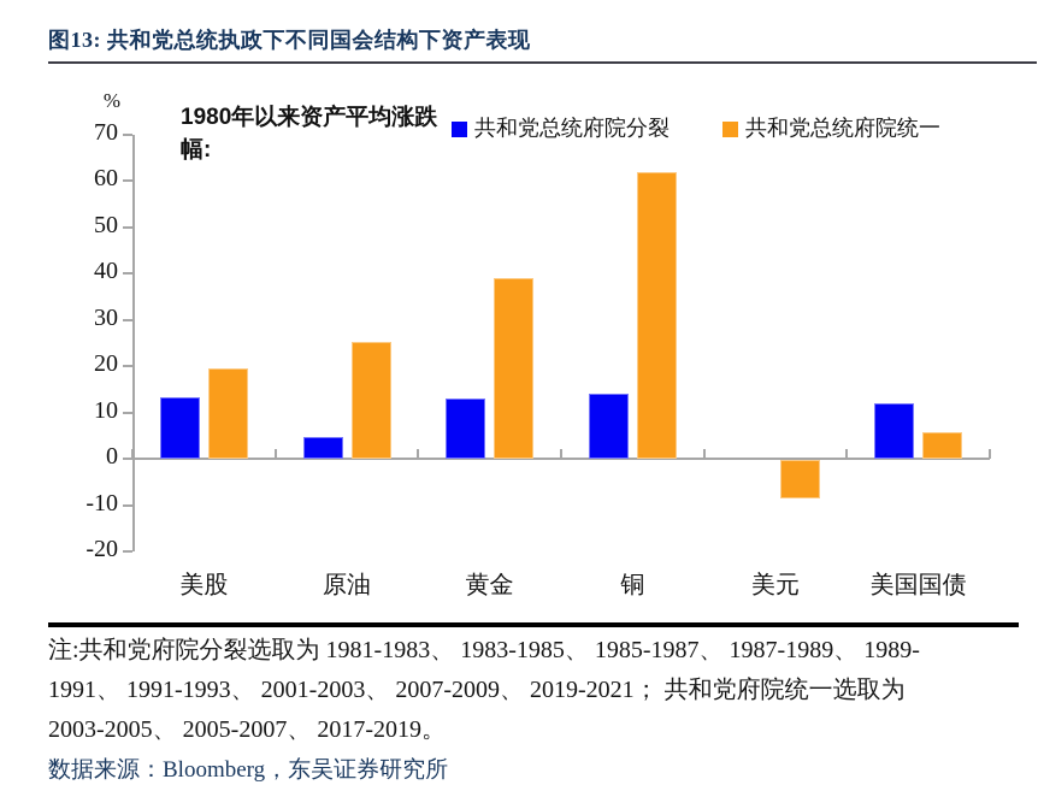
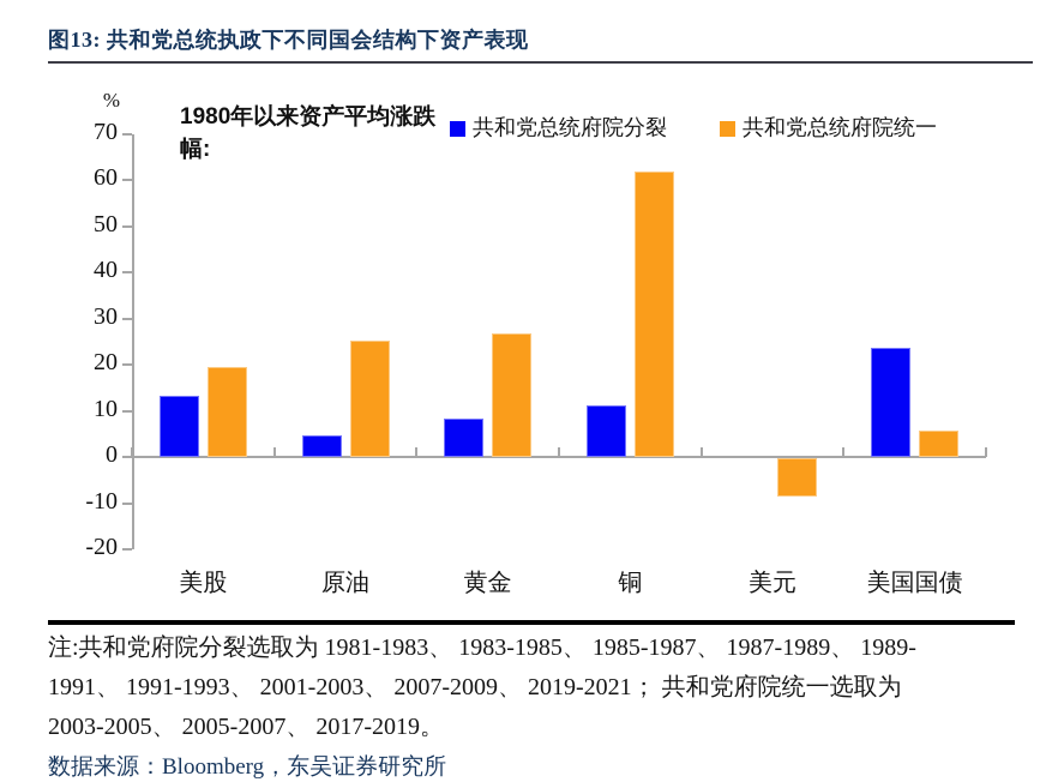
共和党总统府院分裂/黄金: 13 -> 8
共和党总统府院统一/黄金: 39 -> 27
共和党总统府院分裂/铜: 14 -> 11
共和党总统府院分裂/美国国债: 12 -> 24
